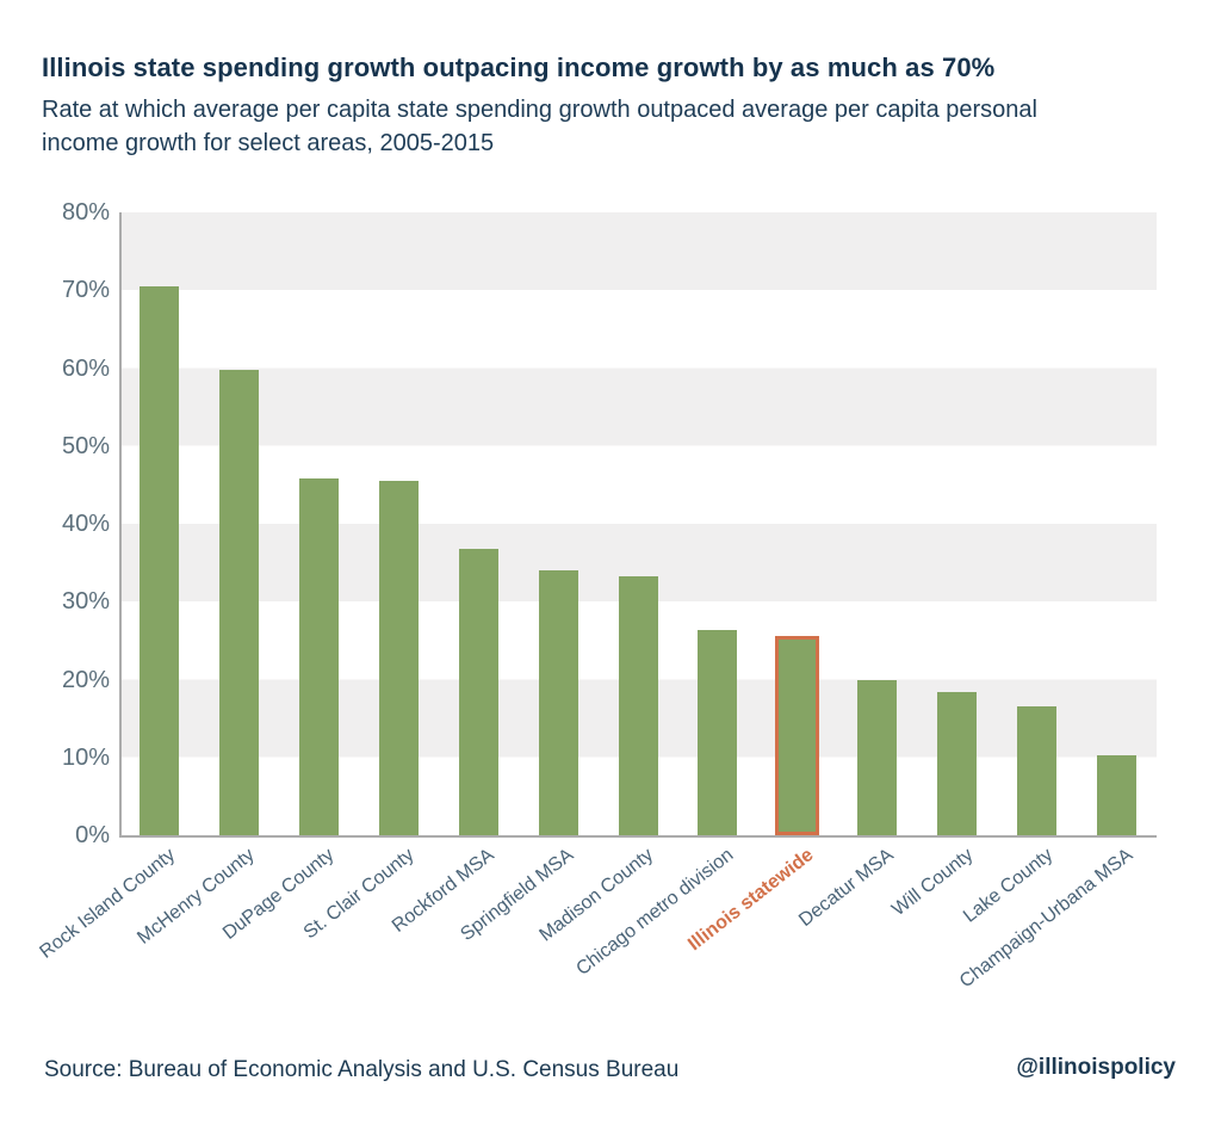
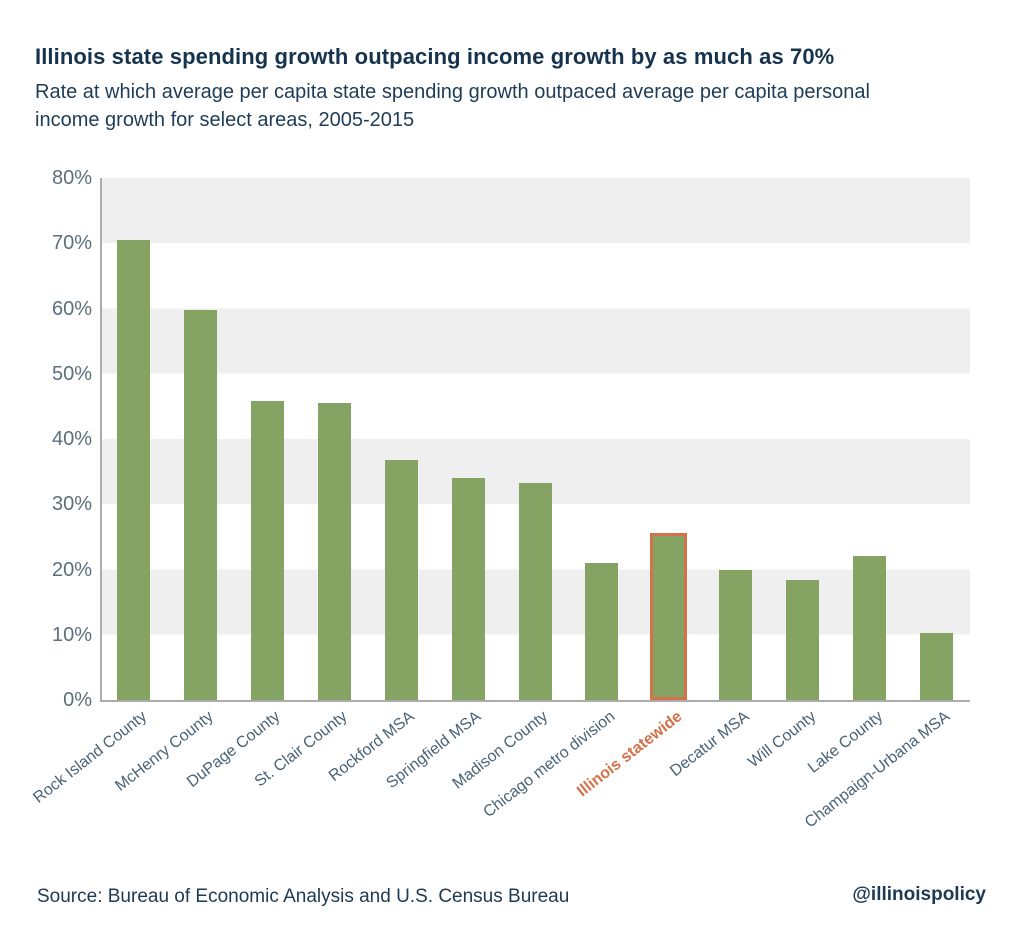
Chicago metro division: 26% -> 21%
Lake County: 17% -> 22%
